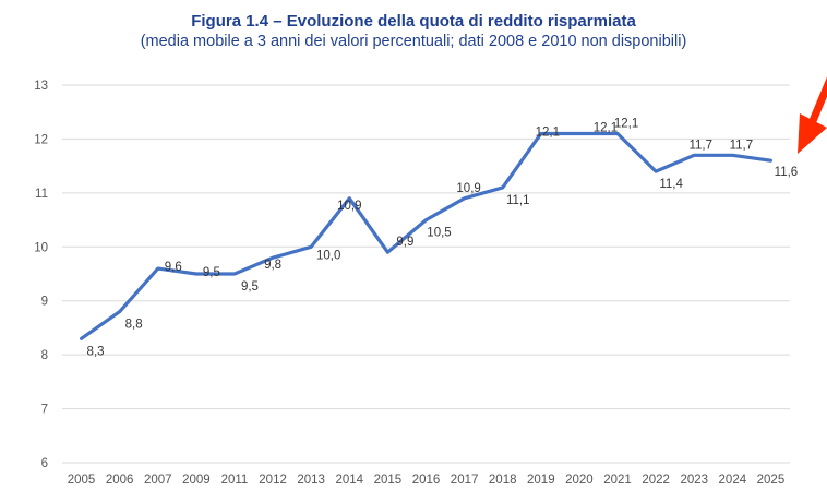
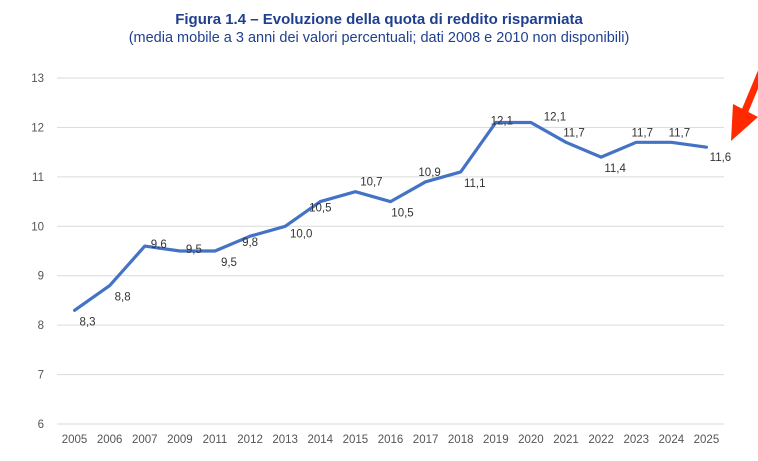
2014: 10,9 -> 10,5
2015: 9,9 -> 10,7
2021: 12,1 -> 11,7
